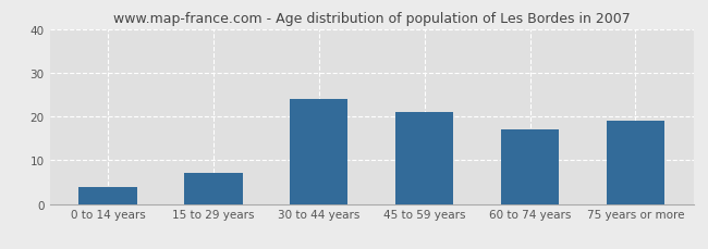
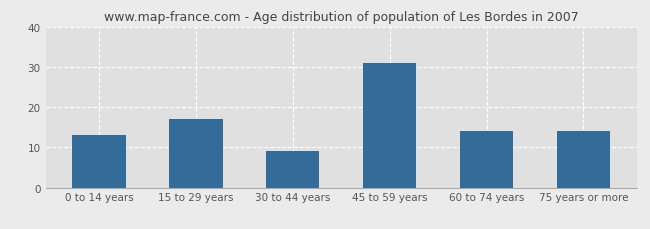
0 to 14 years: 4 -> 13
15 to 29 years: 7 -> 17
30 to 44 years: 24 -> 9
45 to 59 years: 21 -> 31
60 to 74 years: 17 -> 14
75 years or more: 19 -> 14
